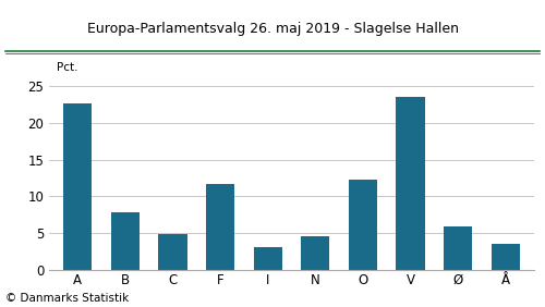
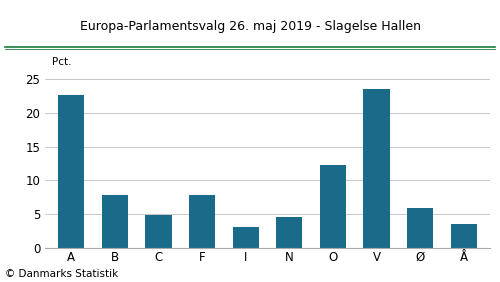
F: 11.7 -> 7.8
